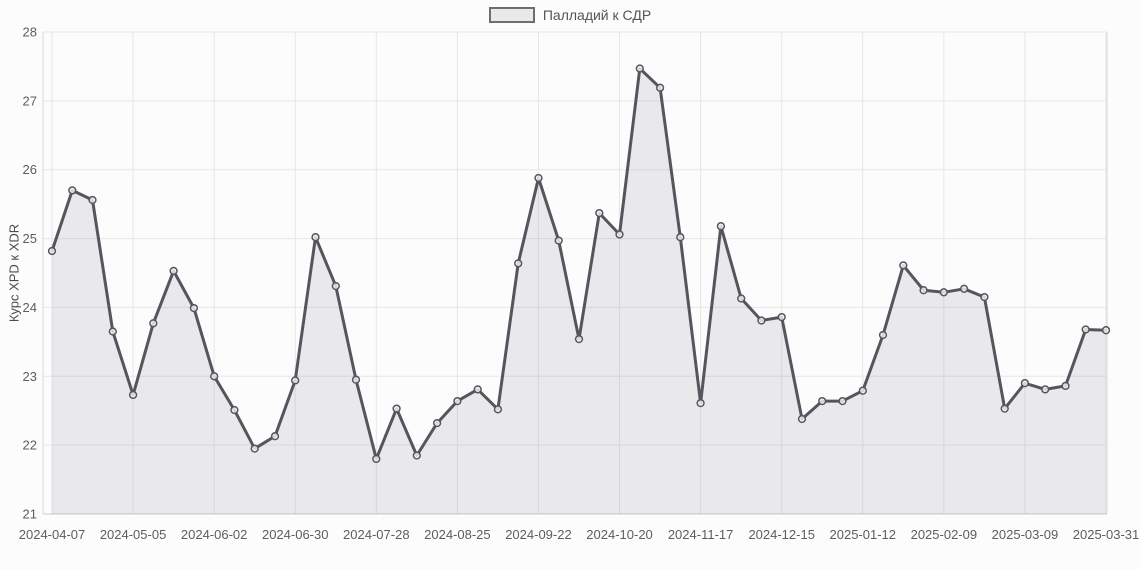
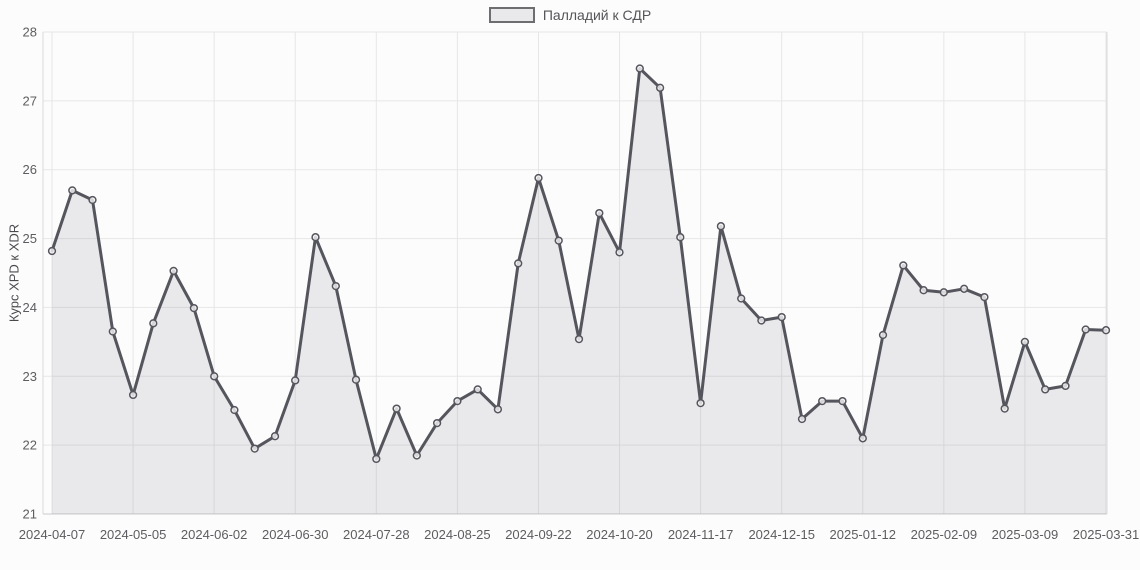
2024-10-20: 25.1 -> 24.8
2025-01-12: 22.8 -> 22.1
2025-03-09: 22.9 -> 23.5
